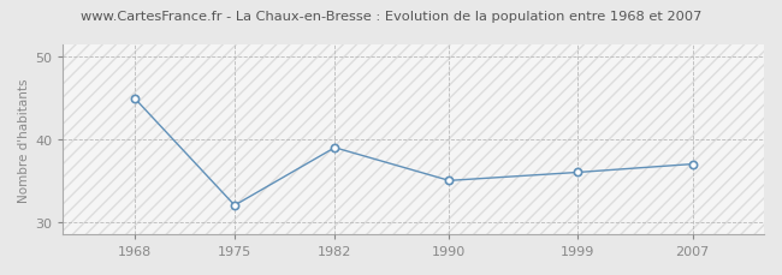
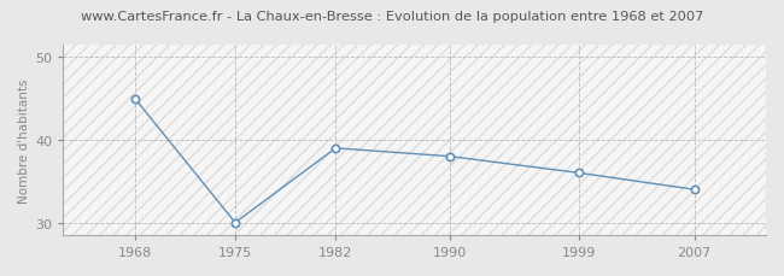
1975: 32 -> 30
1990: 35 -> 38
2007: 37 -> 34
